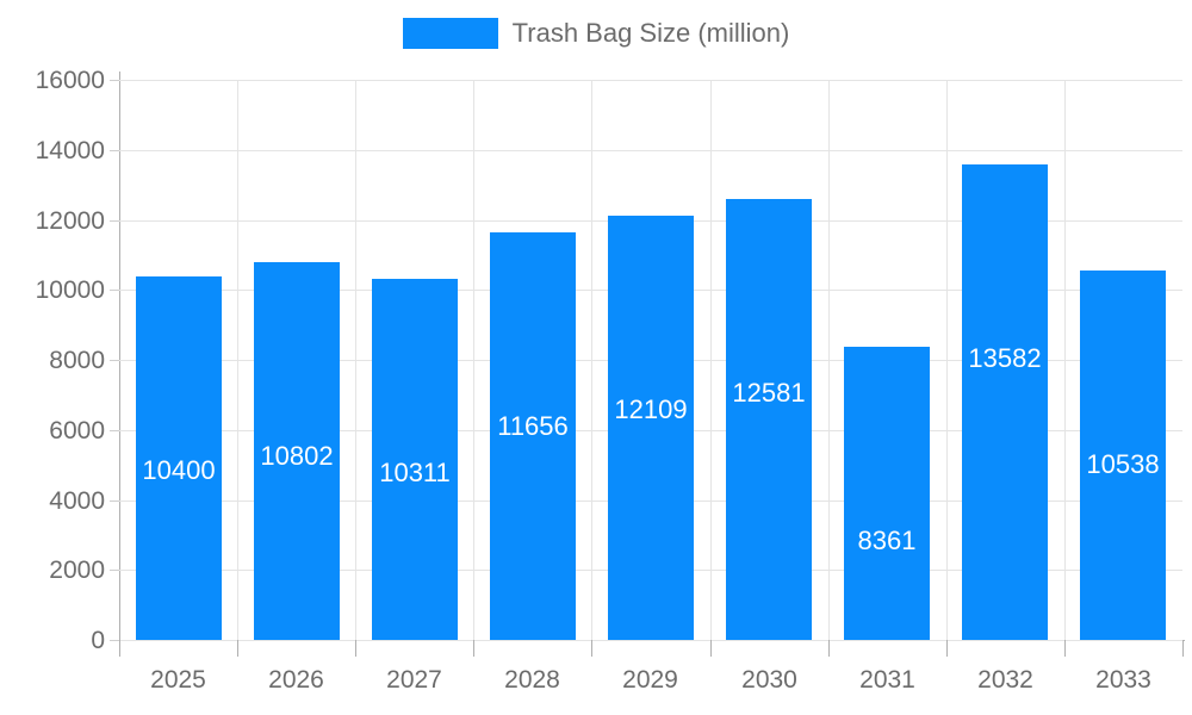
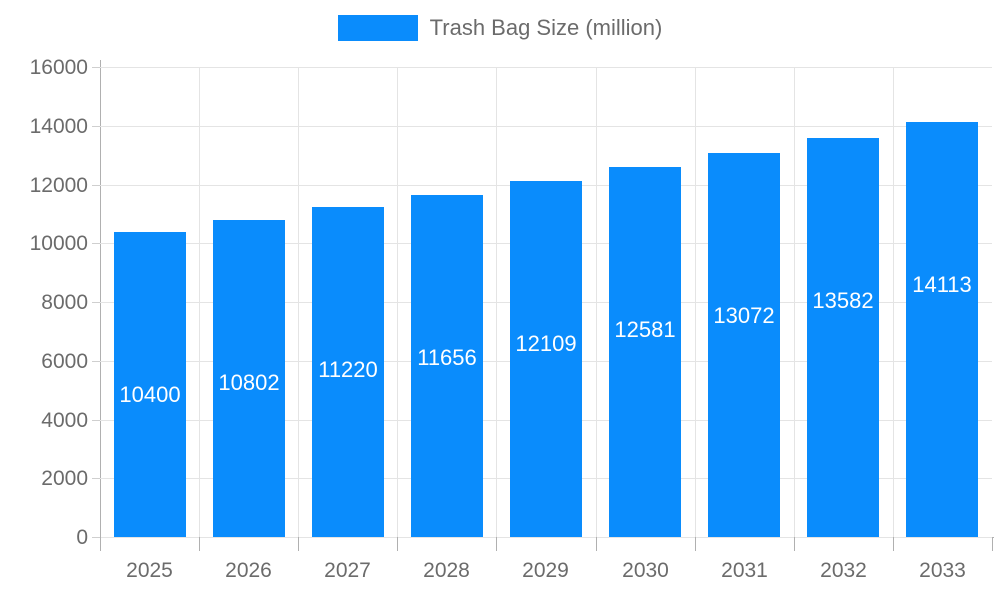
2027: 10311 -> 11220
2031: 8361 -> 13072
2033: 10538 -> 14113
